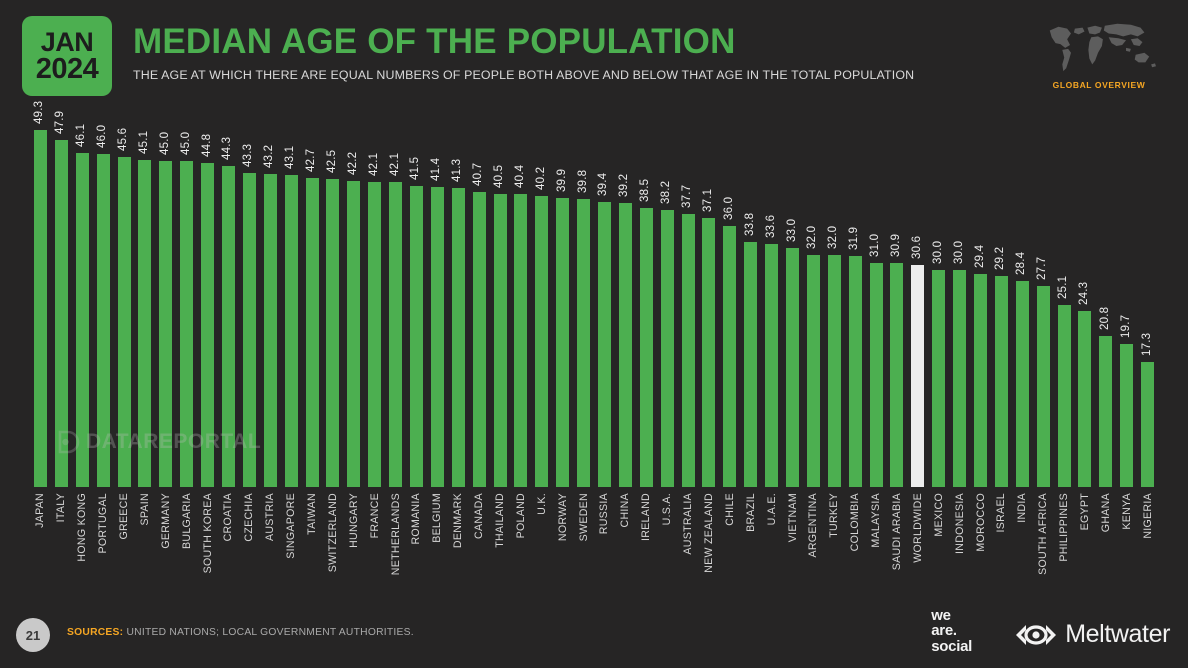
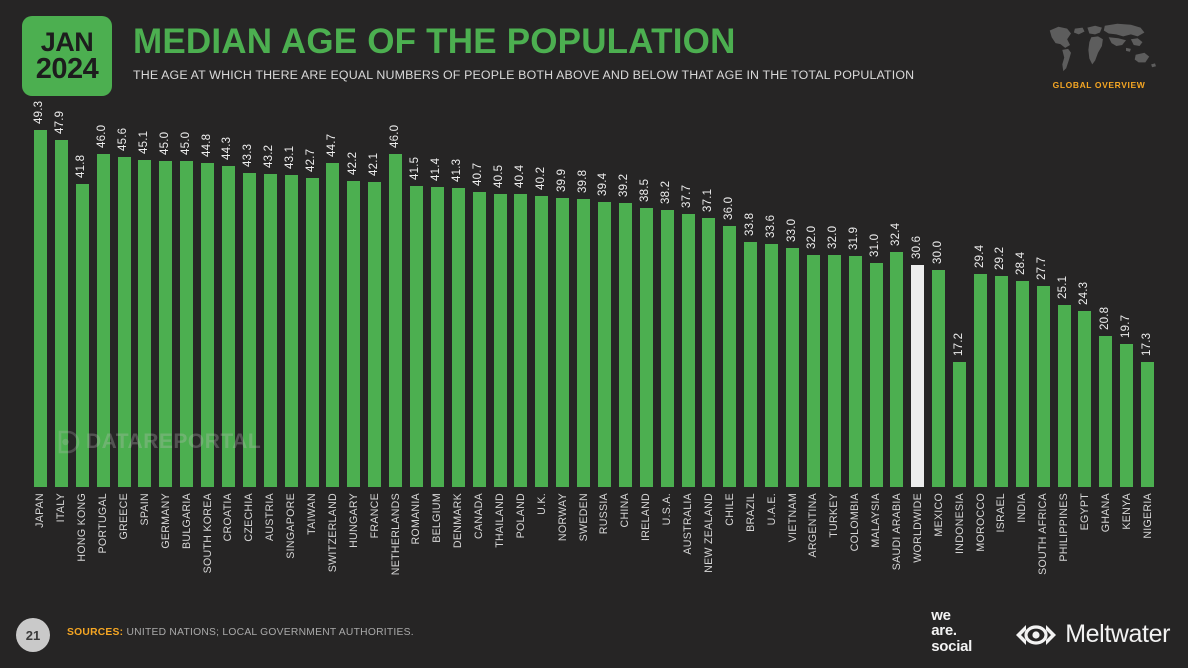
HONG KONG: 46.1 -> 41.8
SWITZERLAND: 42.5 -> 44.7
NETHERLANDS: 42.1 -> 46.0
SAUDI ARABIA: 30.9 -> 32.4
INDONESIA: 30.0 -> 17.2
